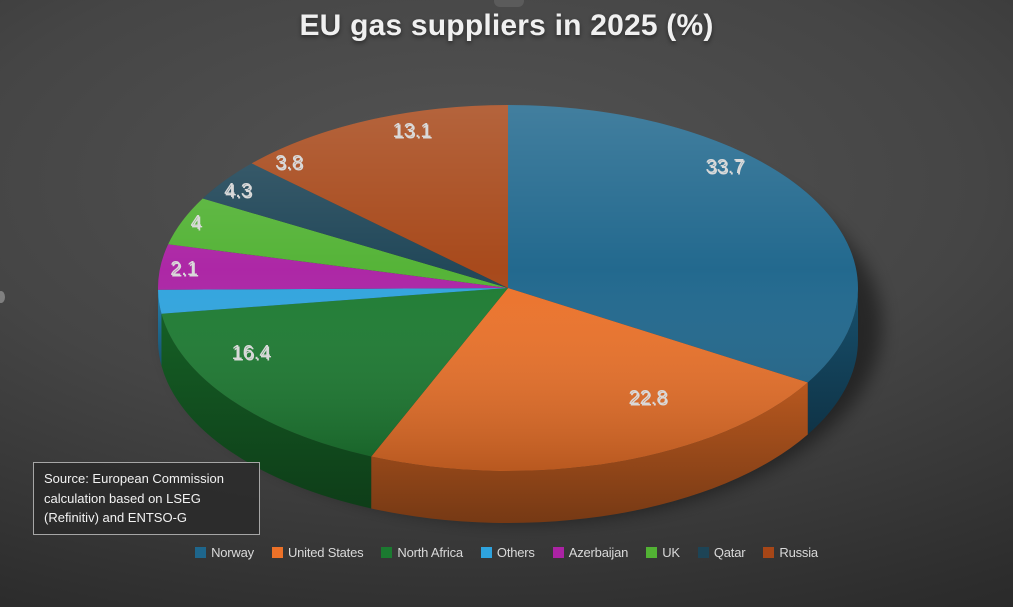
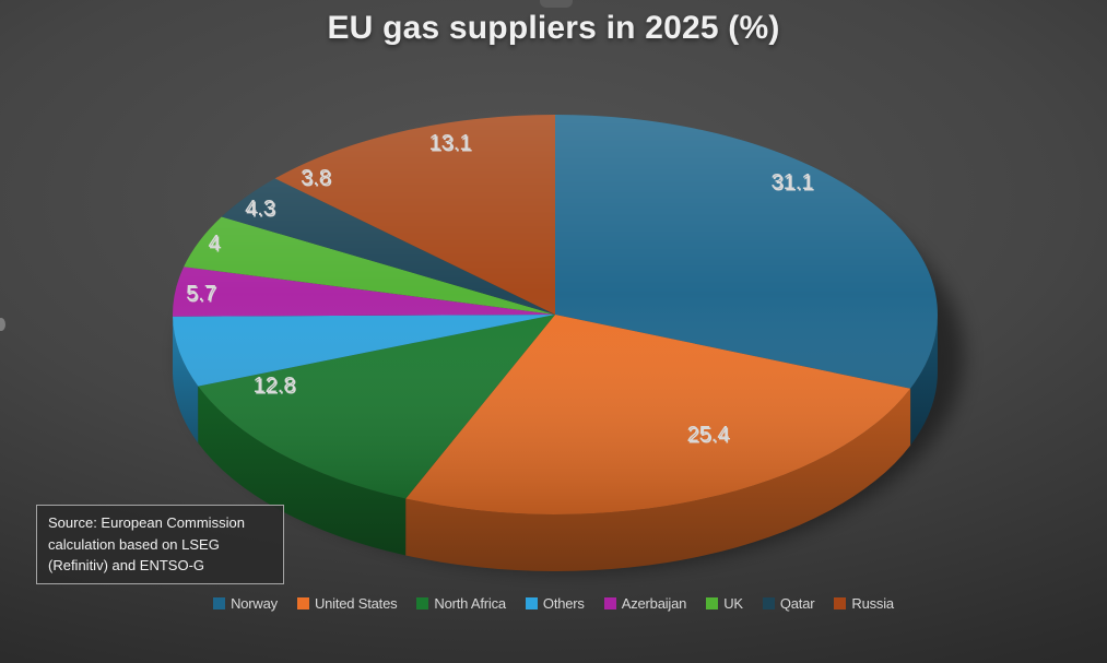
Norway: 33.7 -> 31.1
United States: 22.8 -> 25.4
North Africa: 16.4 -> 12.8
Others: 2.1 -> 5.7
